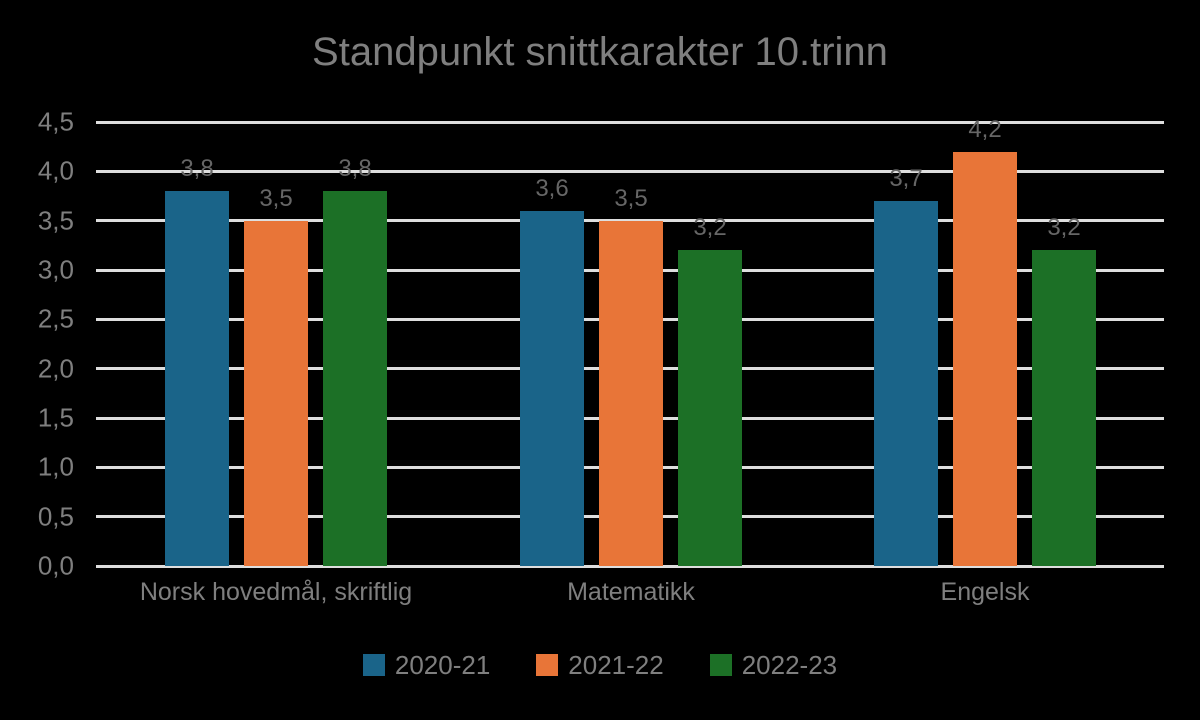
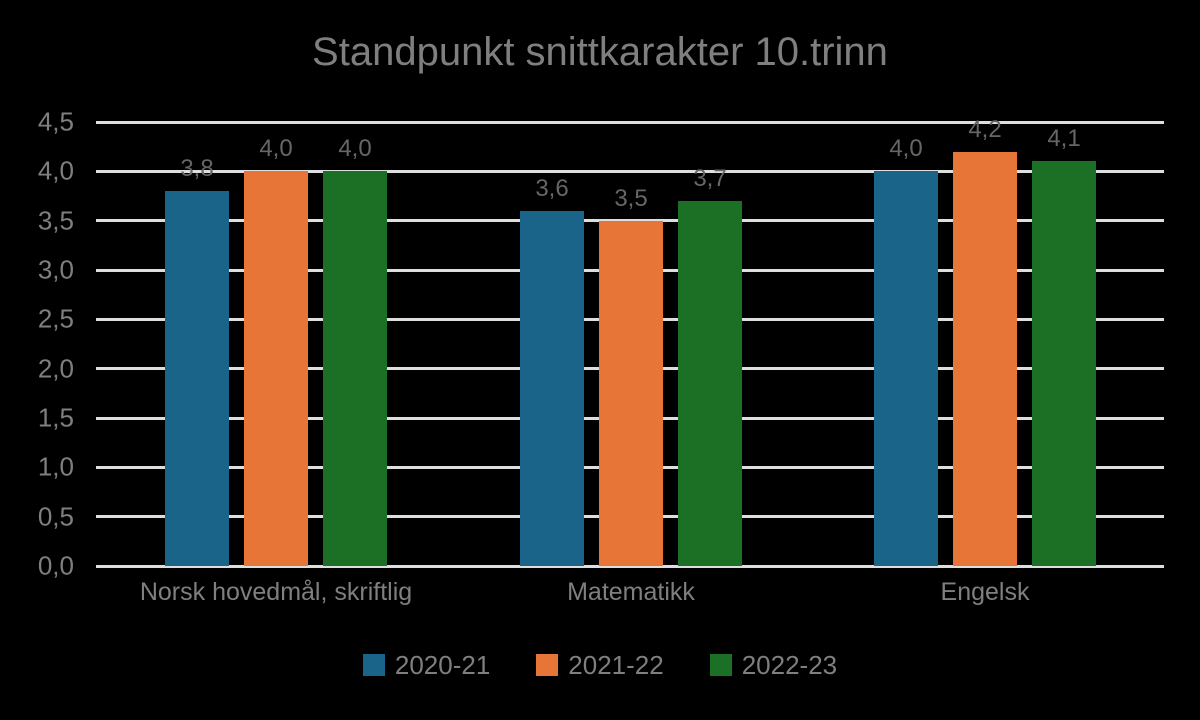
2021-22/Norsk hovedmål, skriftlig: 3,5 -> 4,0
2022-23/Norsk hovedmål, skriftlig: 3,8 -> 4,0
2022-23/Matematikk: 3,2 -> 3,7
2020-21/Engelsk: 3,7 -> 4,0
2022-23/Engelsk: 3,2 -> 4,1
